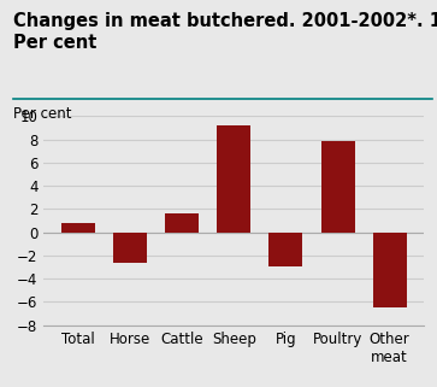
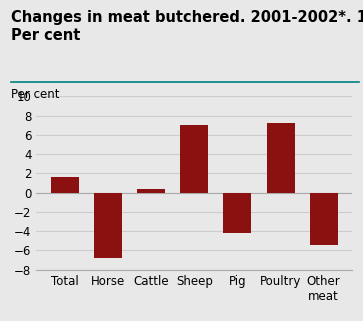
Total: 0.8 -> 1.6
Horse: -2.6 -> -6.8
Cattle: 1.6 -> 0.4
Sheep: 9.2 -> 7.0
Pig: -3.0 -> -4.2
Poultry: 7.9 -> 7.2
Other meat: -6.5 -> -5.4
